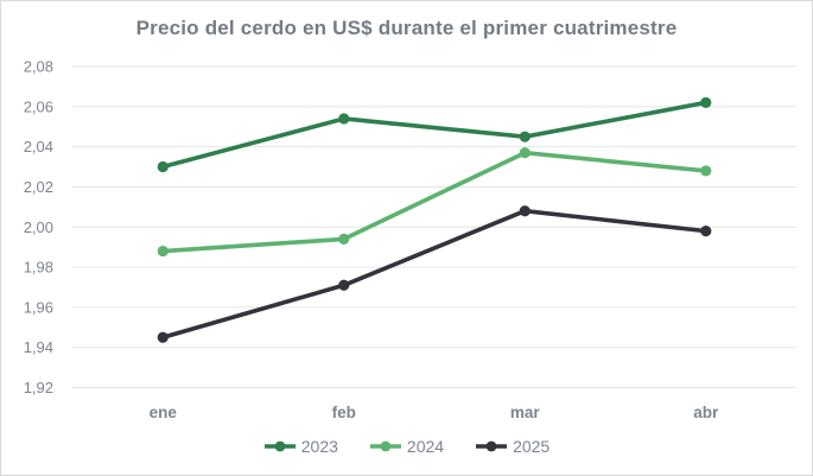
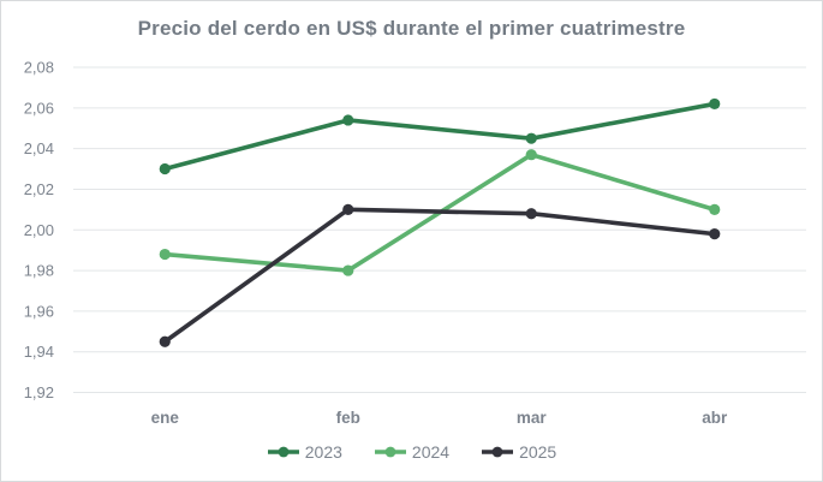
2024/feb: 1,99 -> 1,98
2025/feb: 1,97 -> 2,01
2024/abr: 2,03 -> 2,01
